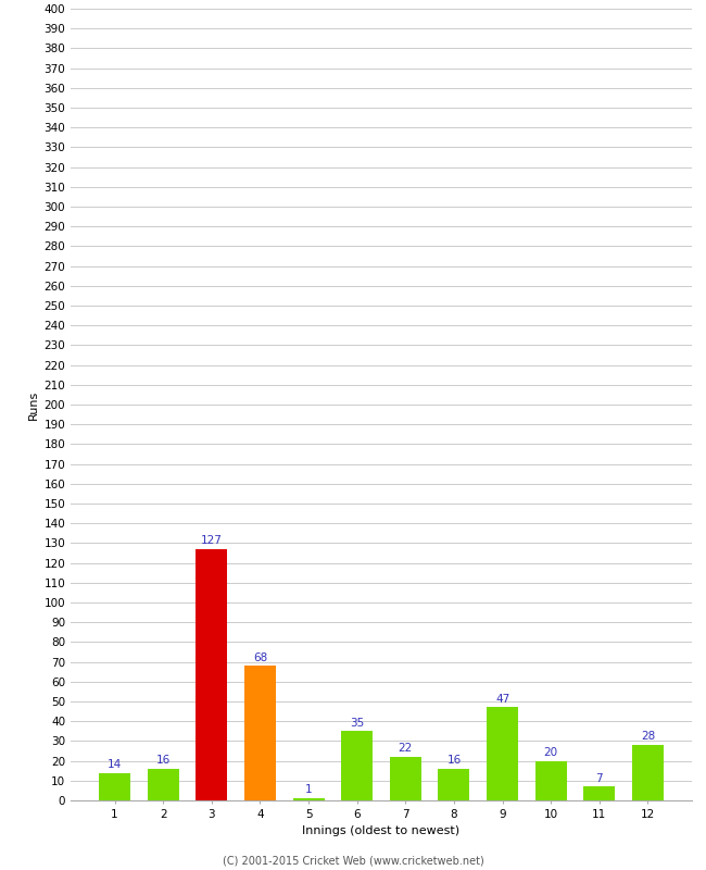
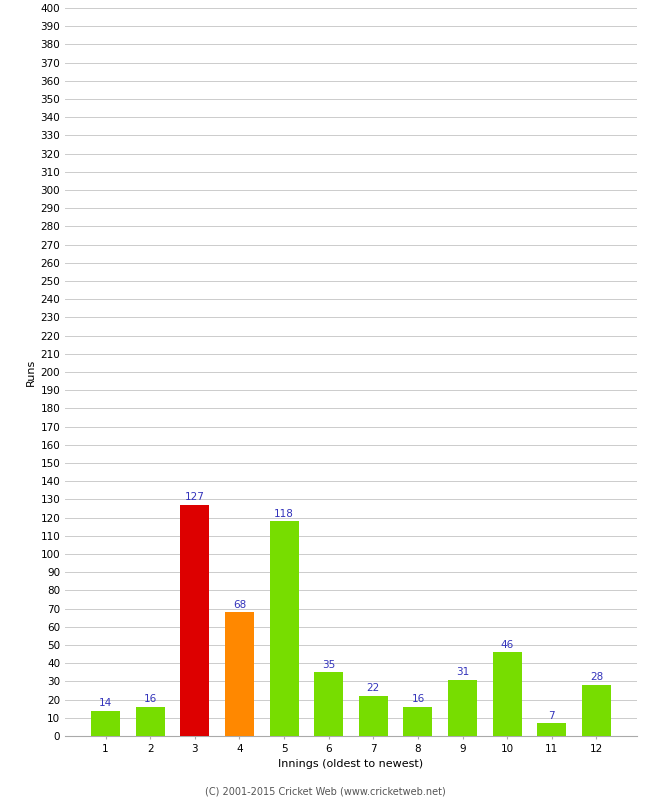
5: 1 -> 118
9: 47 -> 31
10: 20 -> 46
